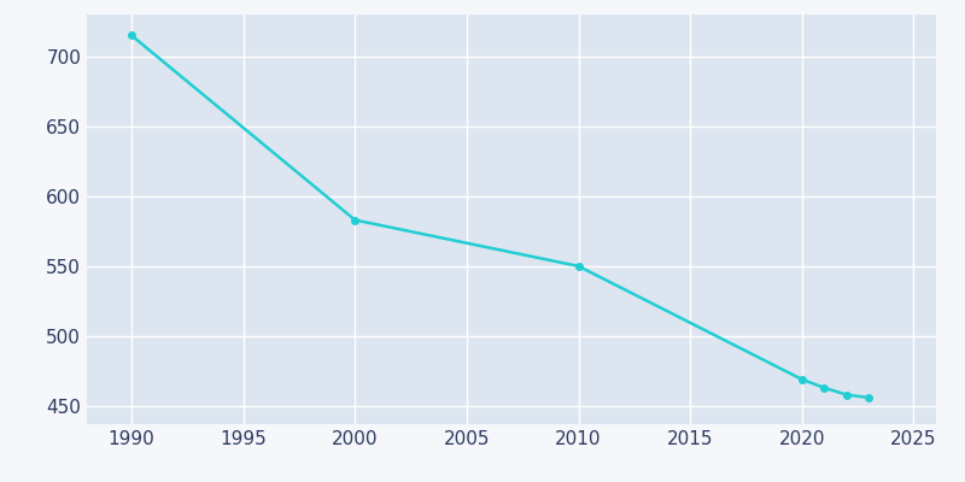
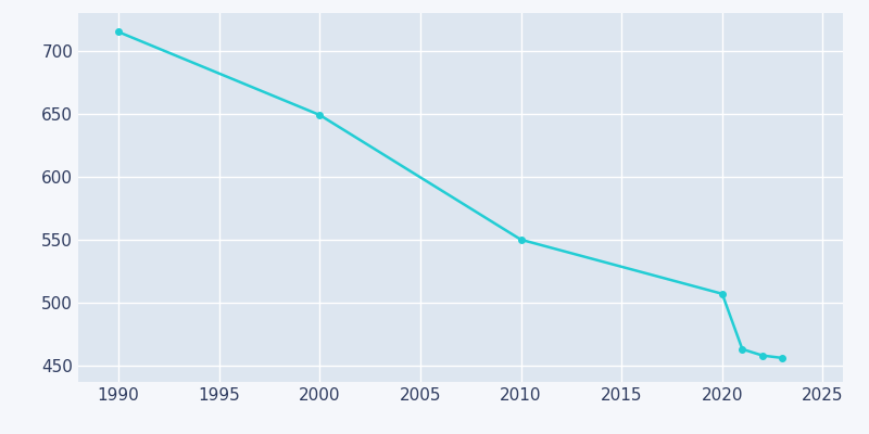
2000: 583 -> 649
2020: 469 -> 507
